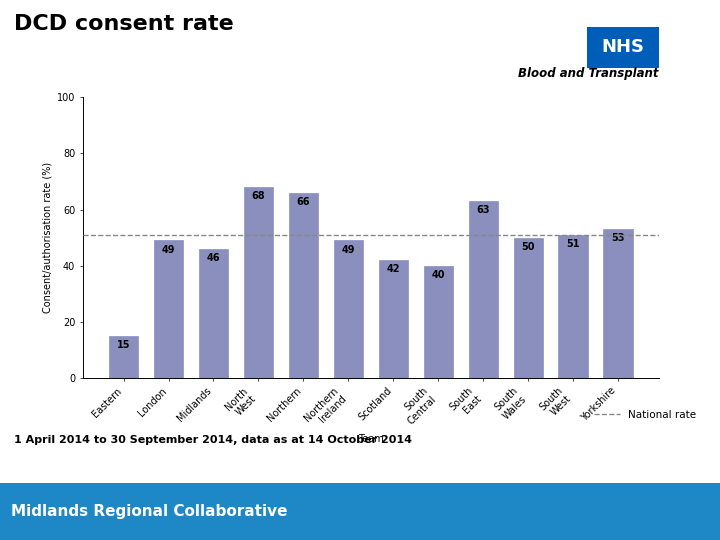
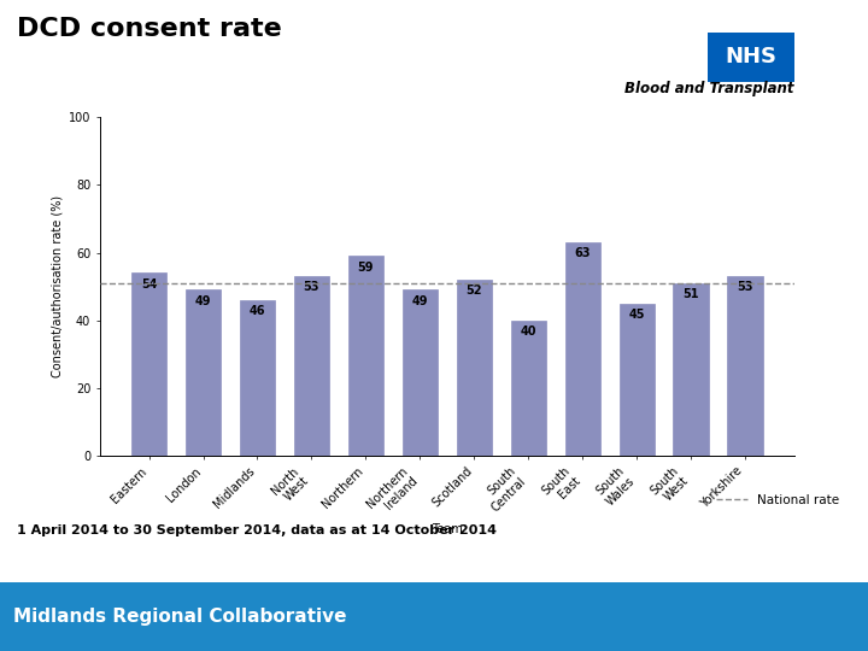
Eastern: 15 -> 54
North West: 68 -> 53
Northern: 66 -> 59
Scotland: 42 -> 52
South Wales: 50 -> 45
